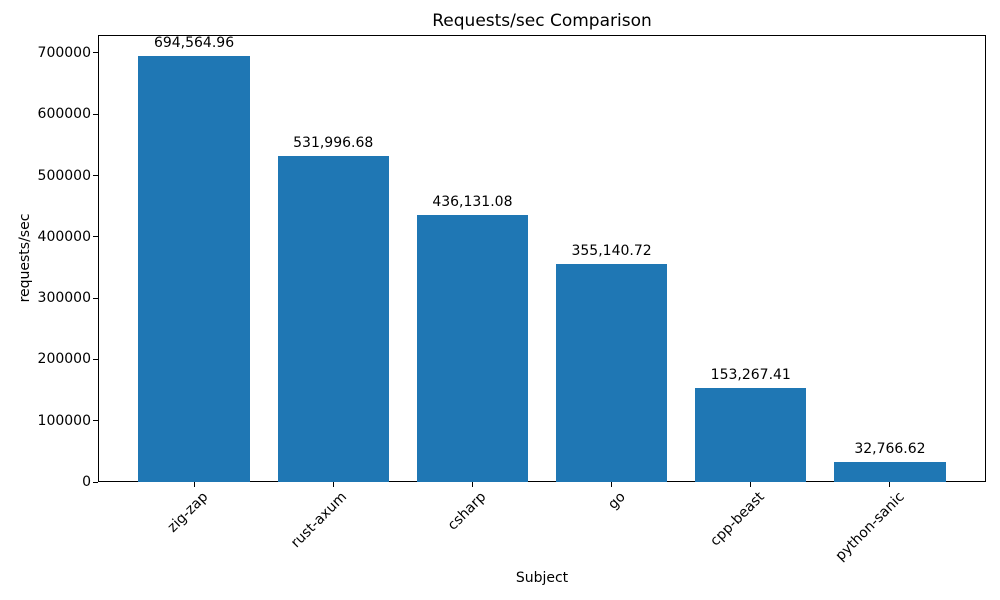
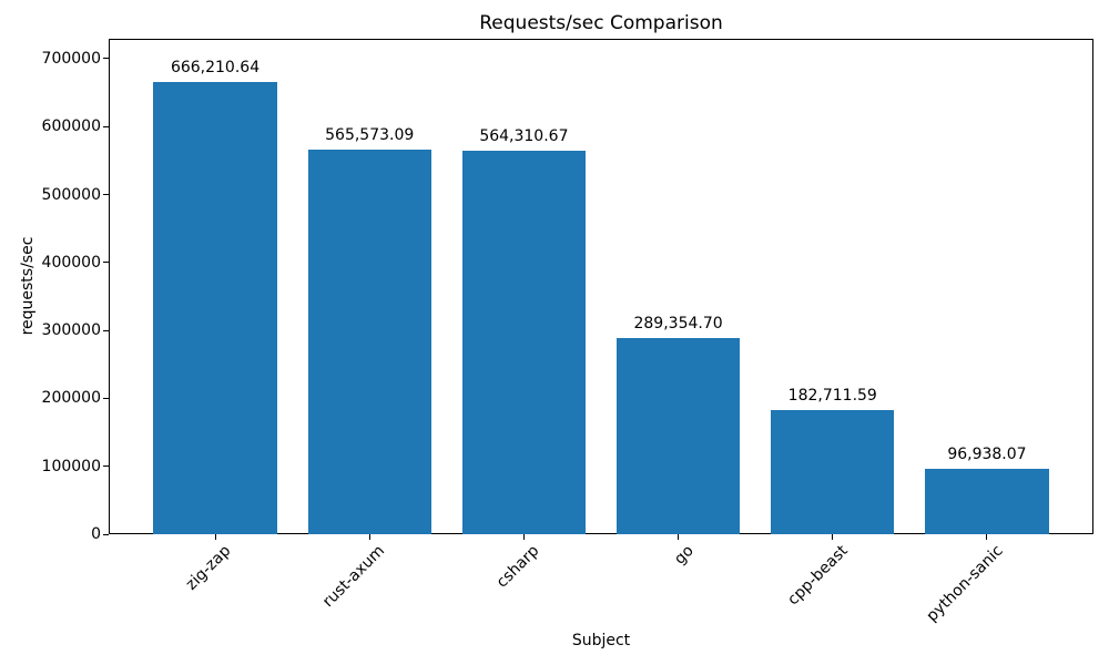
zig-zap: 694,564.96 -> 666,210.64
rust-axum: 531,996.68 -> 565,573.09
csharp: 436,131.08 -> 564,310.67
go: 355,140.72 -> 289,354.70
cpp-beast: 153,267.41 -> 182,711.59
python-sanic: 32,766.62 -> 96,938.07
